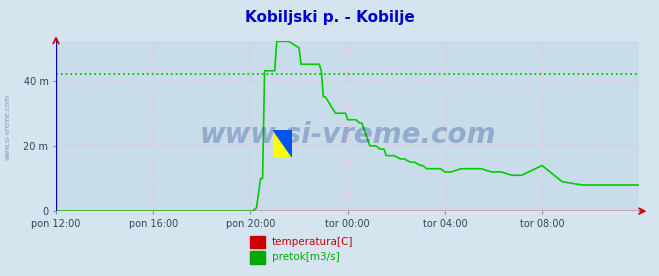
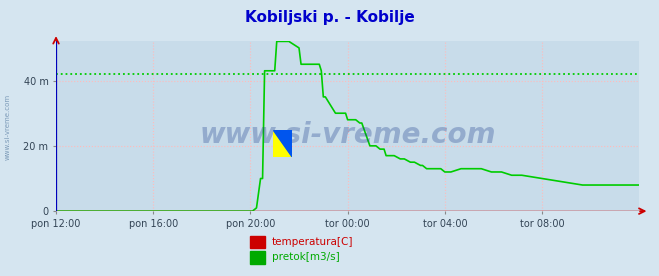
tor 08:00: 14 m -> 10 m
